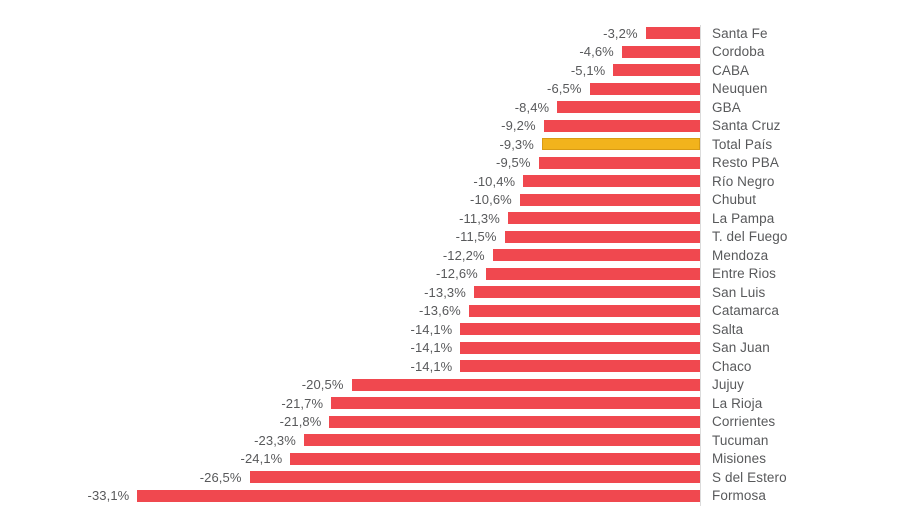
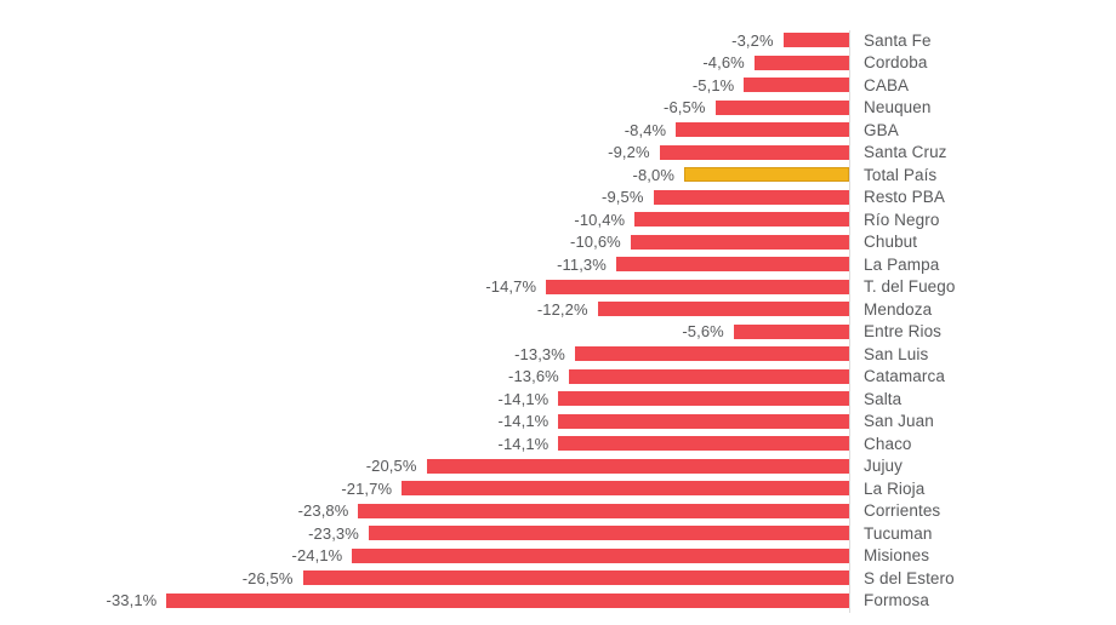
Total País: -9,3% -> -8,0%
T. del Fuego: -11,5% -> -14,7%
Entre Rios: -12,6% -> -5,6%
Corrientes: -21,8% -> -23,8%
